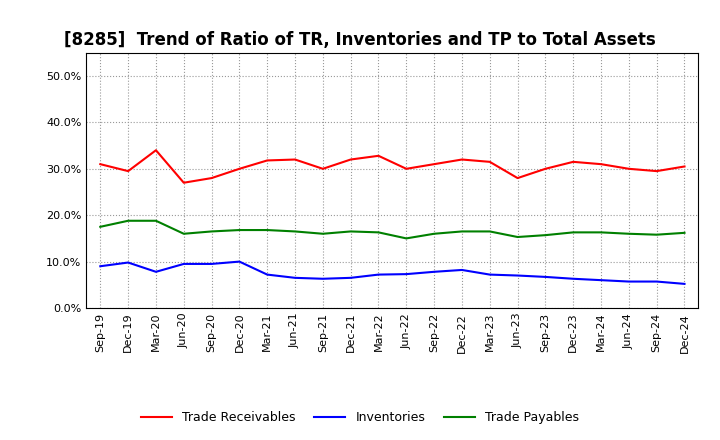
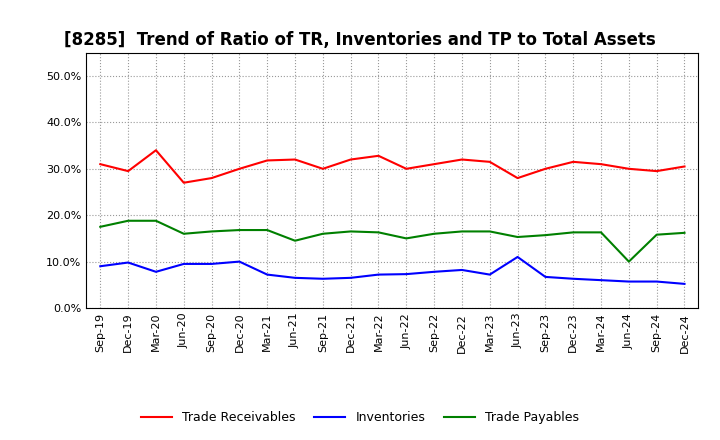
Trade Payables/Jun-21: 16.5% -> 14.5%
Inventories/Jun-23: 7.0% -> 11.0%
Trade Payables/Jun-24: 16.0% -> 10.0%
